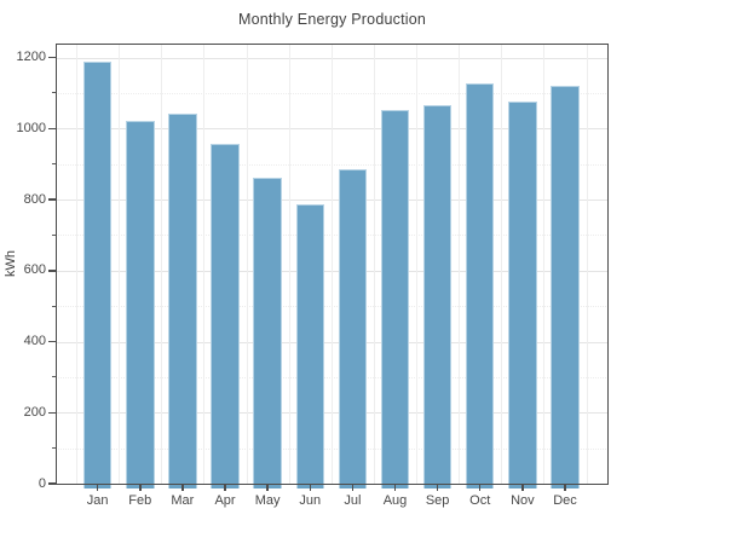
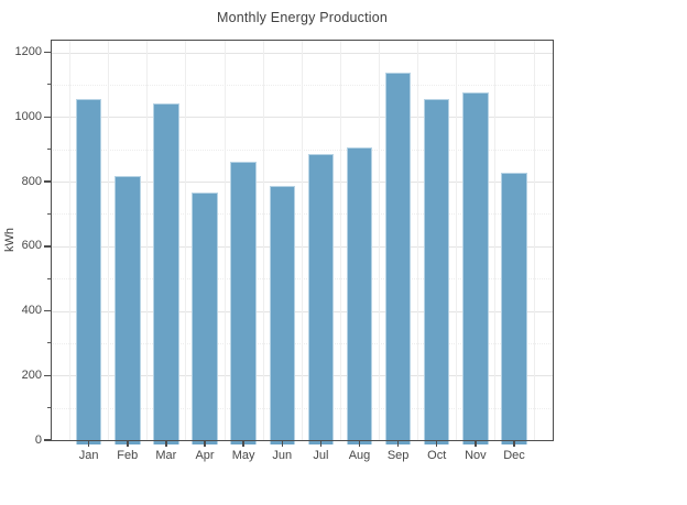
Jan: 1190 -> 1060
Feb: 1020 -> 820
Apr: 960 -> 770
Aug: 1060 -> 910
Sep: 1070 -> 1140
Oct: 1130 -> 1060
Dec: 1120 -> 830
